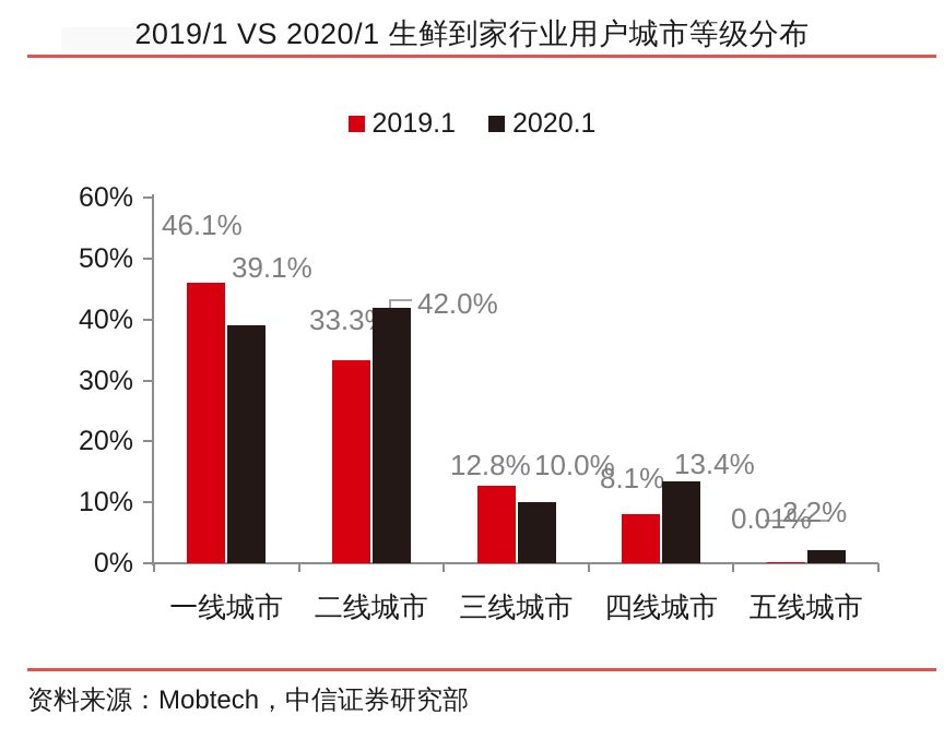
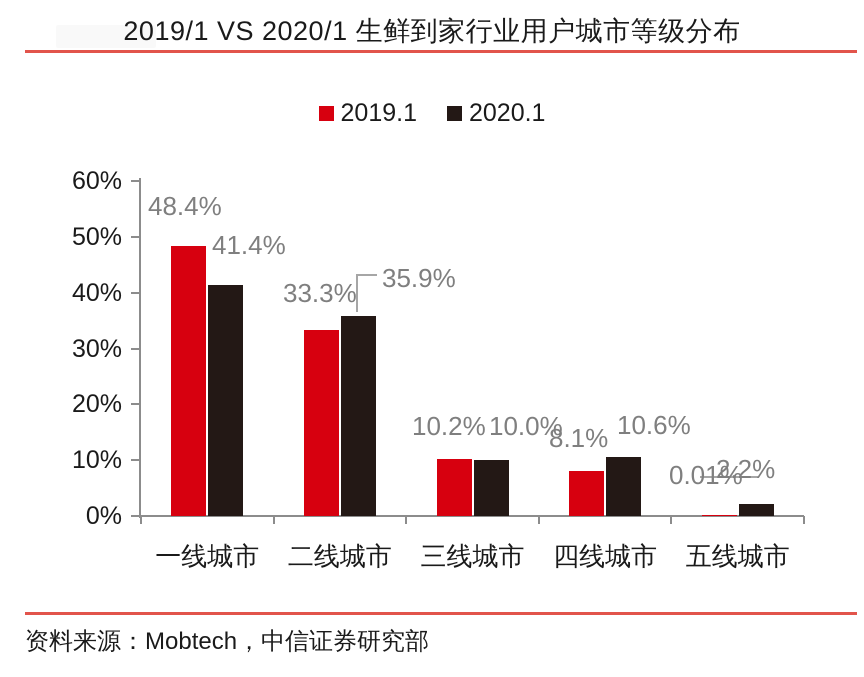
2019.1/一线城市: 46.1% -> 48.4%
2020.1/一线城市: 39.1% -> 41.4%
2020.1/二线城市: 42.0% -> 35.9%
2019.1/三线城市: 12.8% -> 10.2%
2020.1/四线城市: 13.4% -> 10.6%
